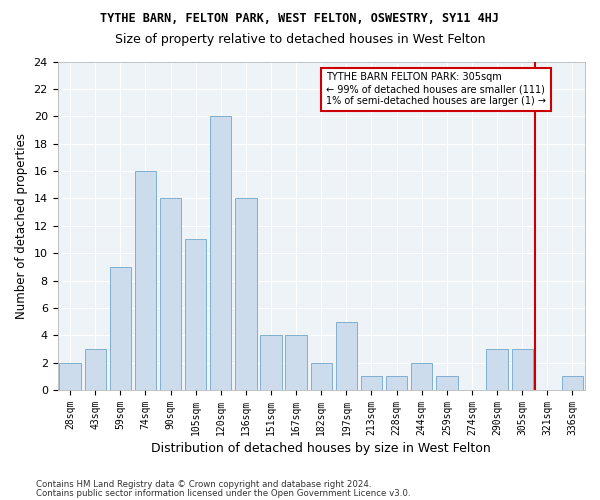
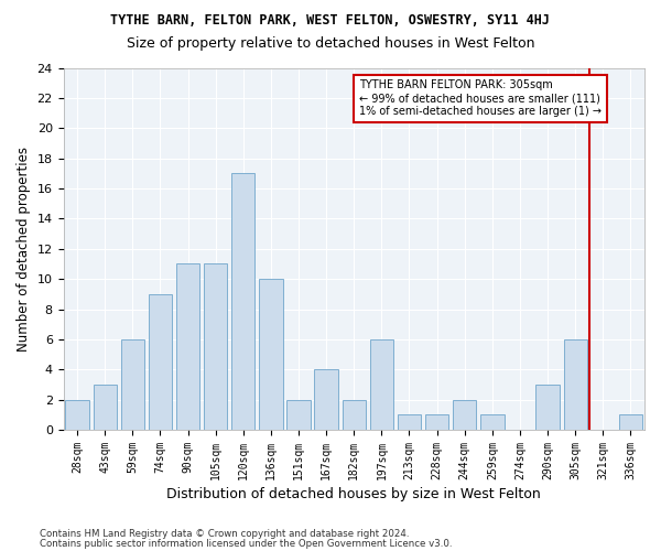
59sqm: 9 -> 6
74sqm: 16 -> 9
90sqm: 14 -> 11
120sqm: 20 -> 17
136sqm: 14 -> 10
151sqm: 4 -> 2
197sqm: 5 -> 6
305sqm: 3 -> 6
